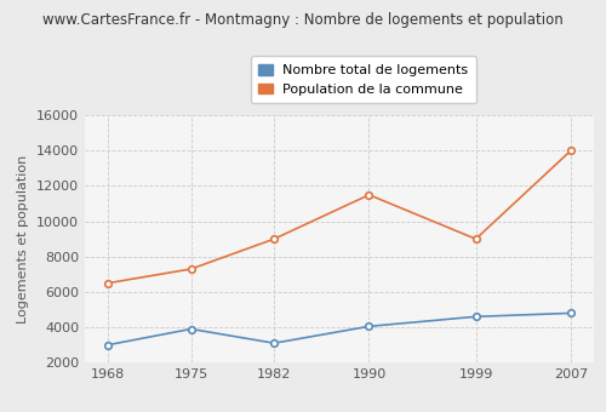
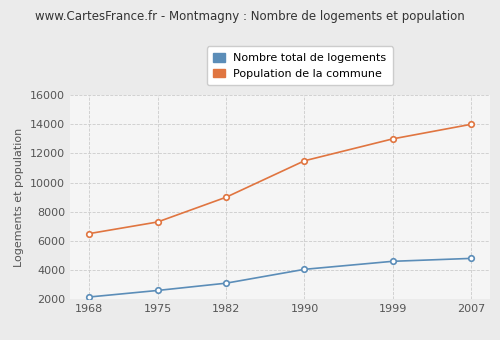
Nombre total de logements/1968: 3000 -> 2200
Nombre total de logements/1975: 3900 -> 2600
Population de la commune/1999: 9000 -> 13000
